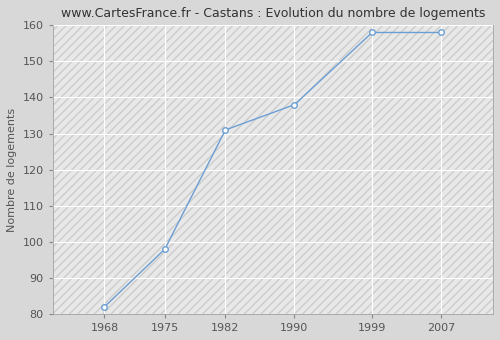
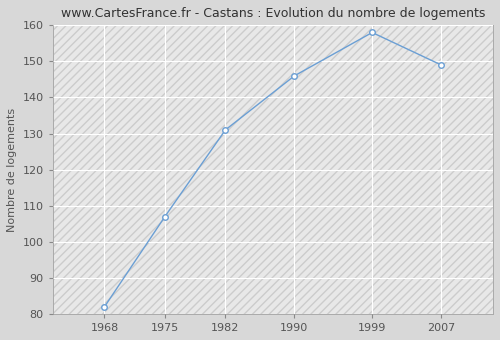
1975: 98 -> 107
1990: 138 -> 146
2007: 158 -> 149
